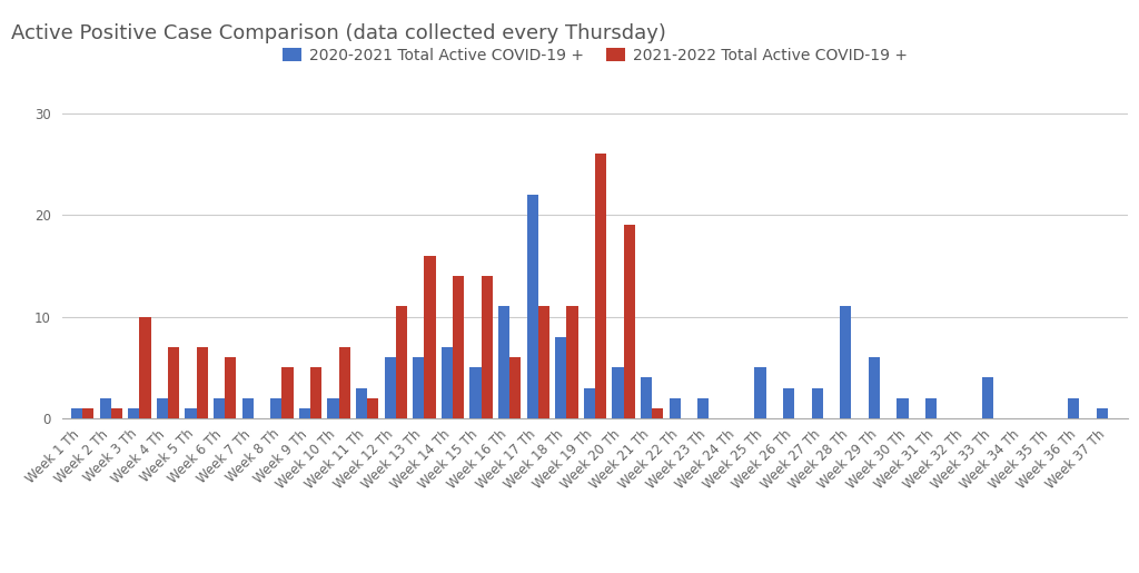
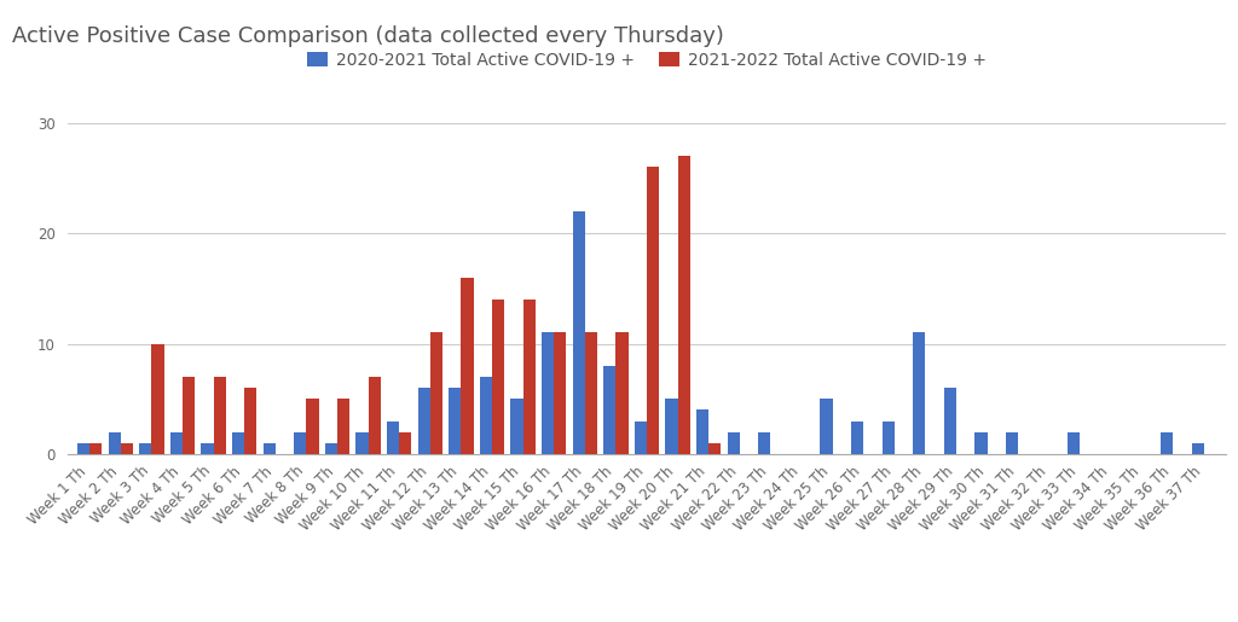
2020-2021 Total Active COVID-19 +/Week 7 Th: 2 -> 1
2021-2022 Total Active COVID-19 +/Week 16 Th: 6 -> 11
2021-2022 Total Active COVID-19 +/Week 20 Th: 19 -> 27
2020-2021 Total Active COVID-19 +/Week 33 Th: 4 -> 2
